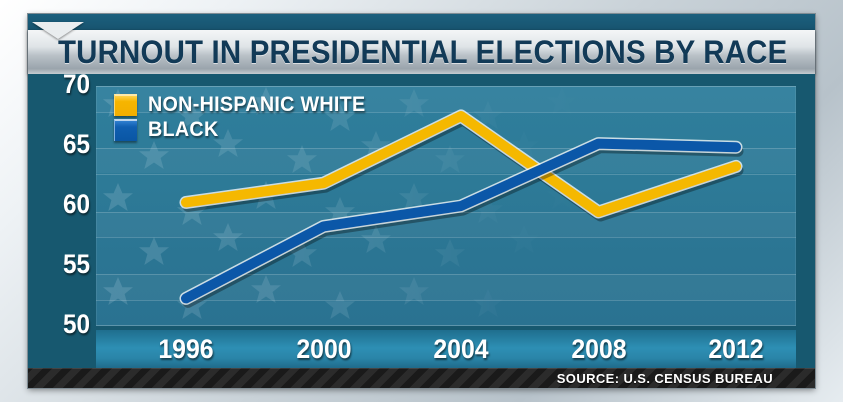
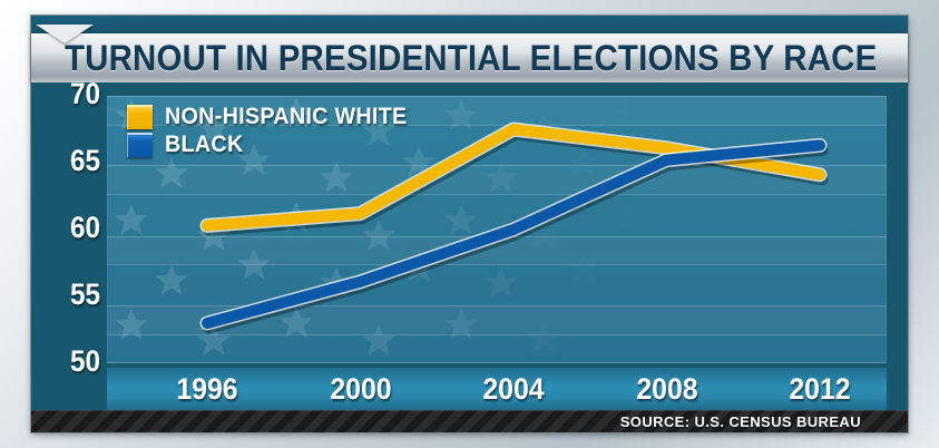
BLACK/1996: 52.3 -> 53.0
NON-HISPANIC WHITE/2000: 61.9 -> 61.2
BLACK/2000: 58.3 -> 56.1
NON-HISPANIC WHITE/2008: 59.5 -> 66.1
NON-HISPANIC WHITE/2012: 63.3 -> 64.1
BLACK/2012: 64.9 -> 66.3
